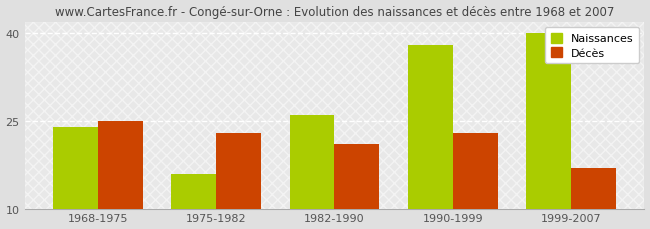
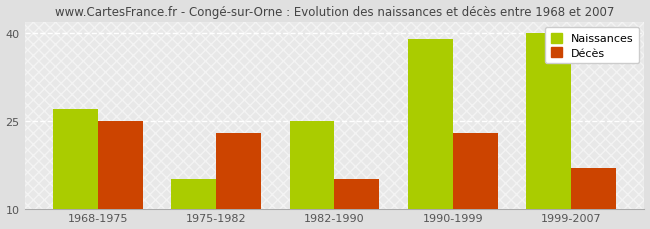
Naissances/1968-1975: 24 -> 27
Naissances/1975-1982: 16 -> 15
Naissances/1982-1990: 26 -> 25
Décès/1982-1990: 21 -> 15
Naissances/1990-1999: 38 -> 39
